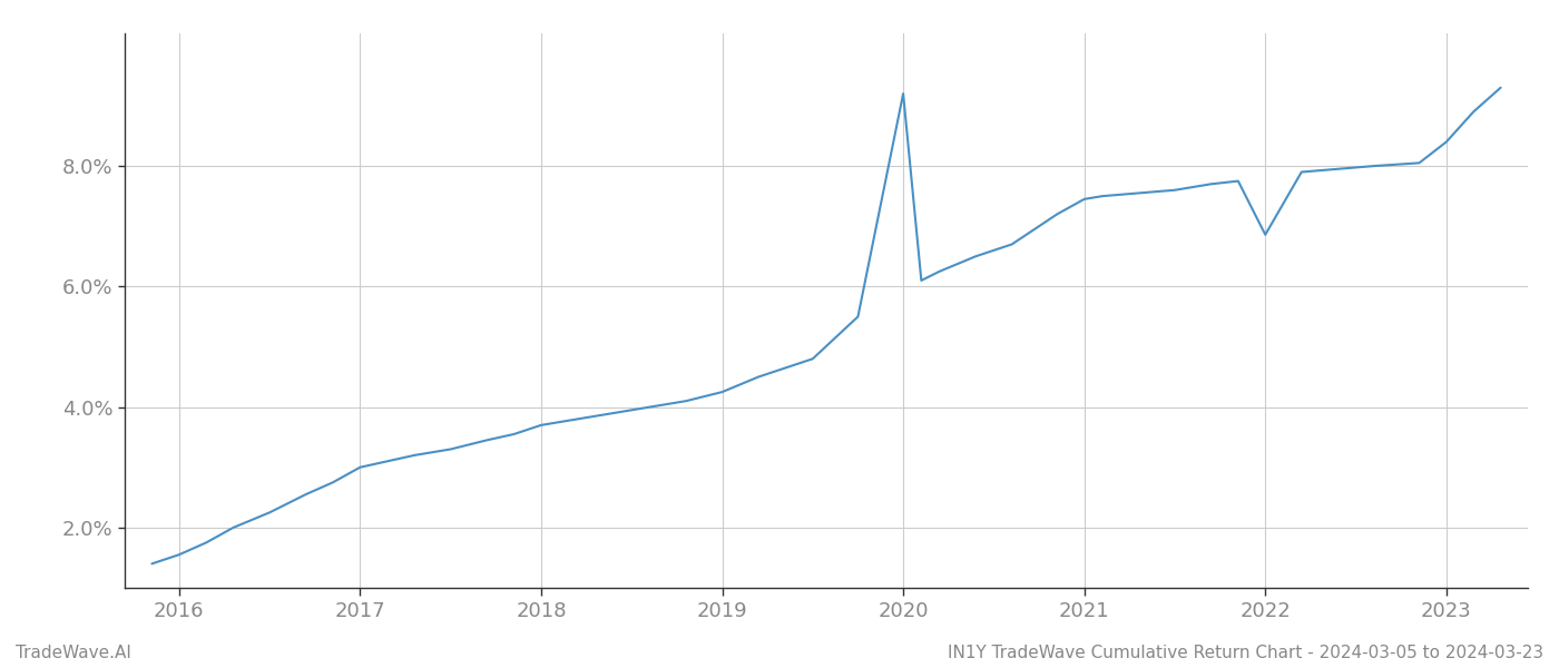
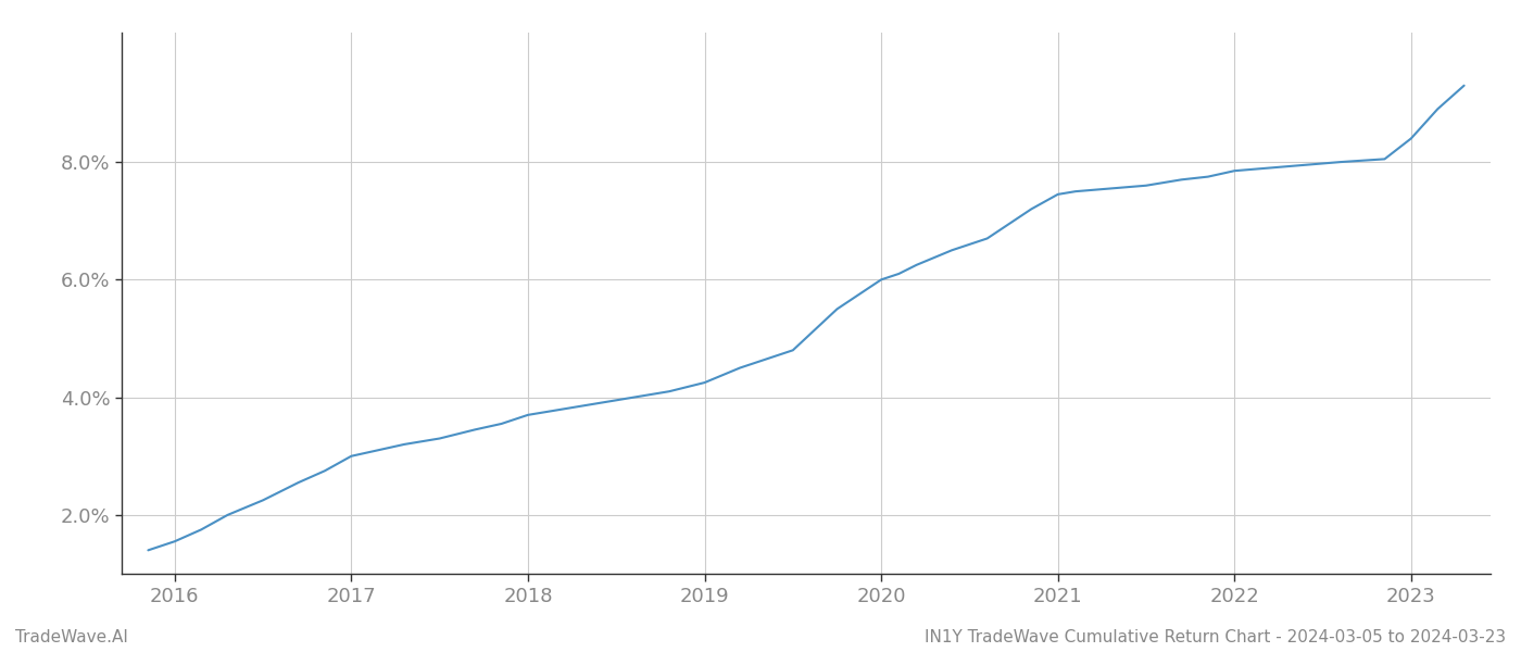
2020: 9.20% -> 6.00%
2022: 6.86% -> 7.85%
